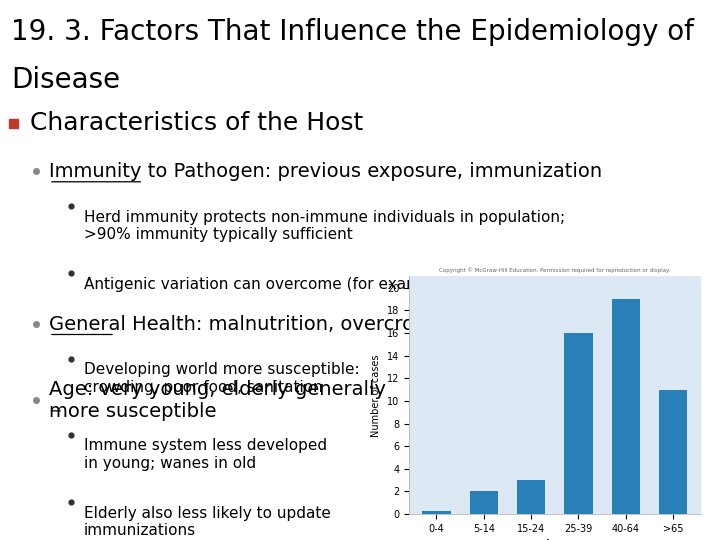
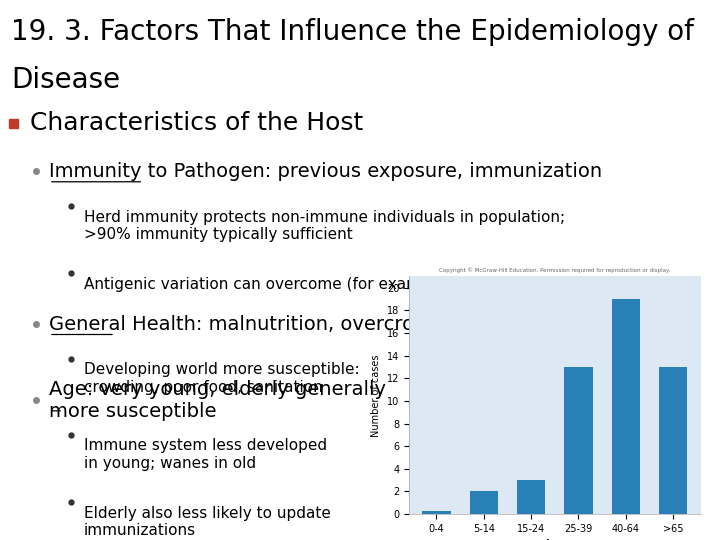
25-39: 16.0 -> 13.0
>65: 11.0 -> 13.0
